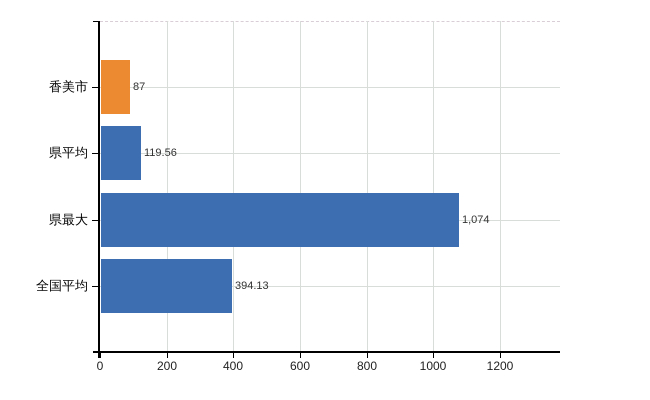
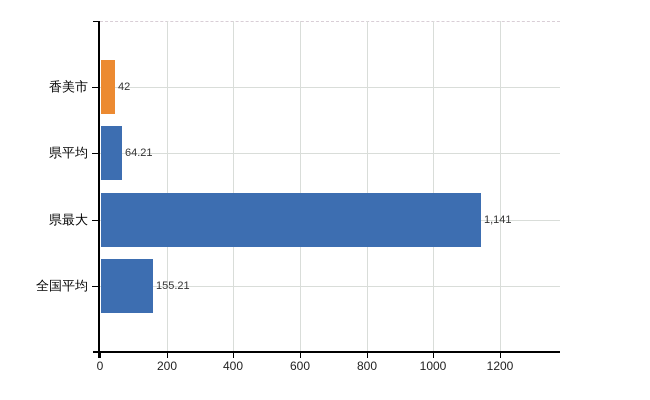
香美市: 87 -> 42
県平均: 119.56 -> 64.21
県最大: 1,074 -> 1,141
全国平均: 394.13 -> 155.21
